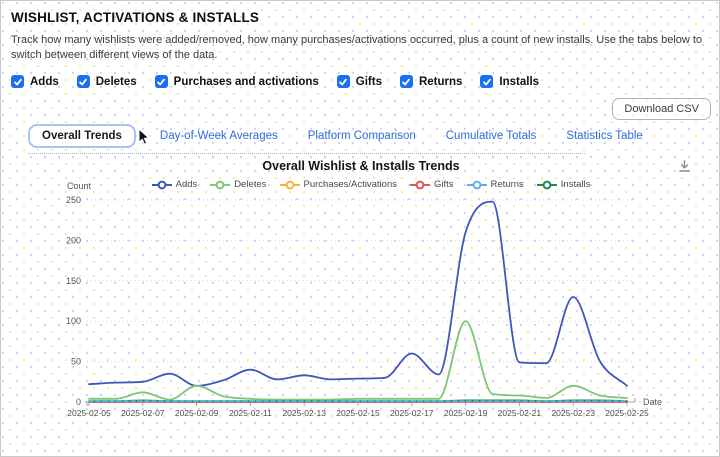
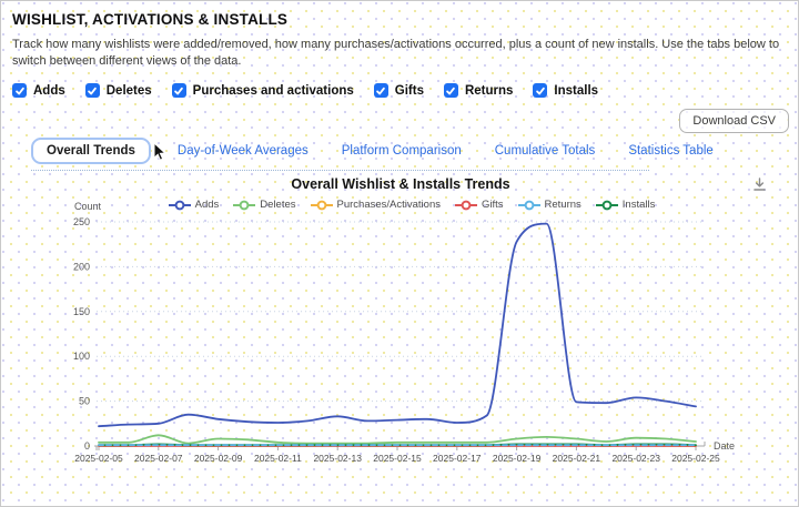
Adds/2025-02-09: 20 -> 30
Deletes/2025-02-09: 20 -> 10
Adds/2025-02-11: 40 -> 30
Adds/2025-02-17: 60 -> 30
Adds/2025-02-19: 210 -> 230
Deletes/2025-02-19: 100 -> 10
Adds/2025-02-23: 130 -> 50
Deletes/2025-02-23: 20 -> 10
Adds/2025-02-25: 20 -> 40
